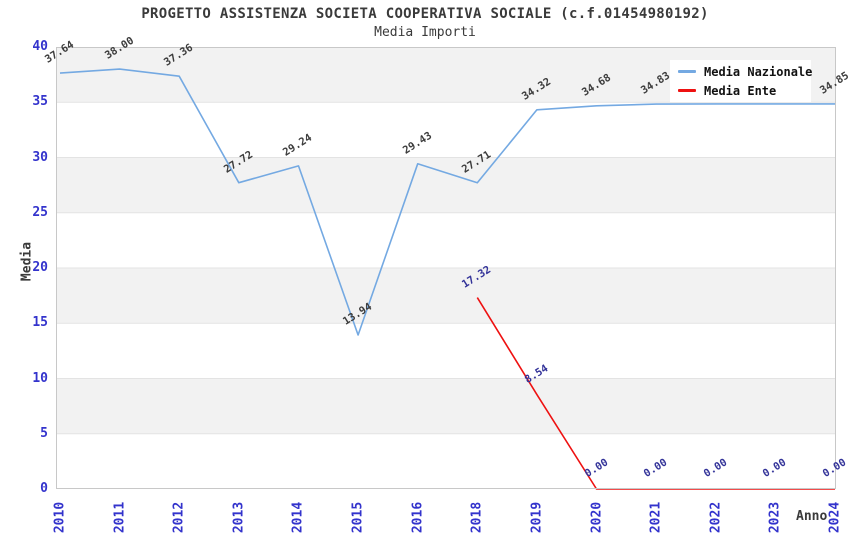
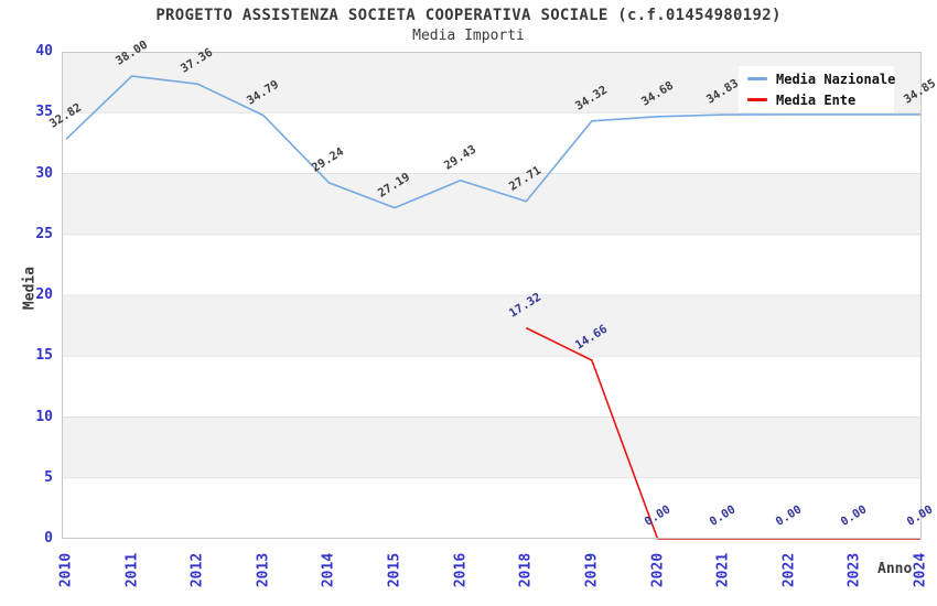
Media Nazionale/2010: 37.64 -> 32.82
Media Nazionale/2013: 27.72 -> 34.79
Media Nazionale/2015: 13.94 -> 27.19
Media Ente/2019: 8.54 -> 14.66
